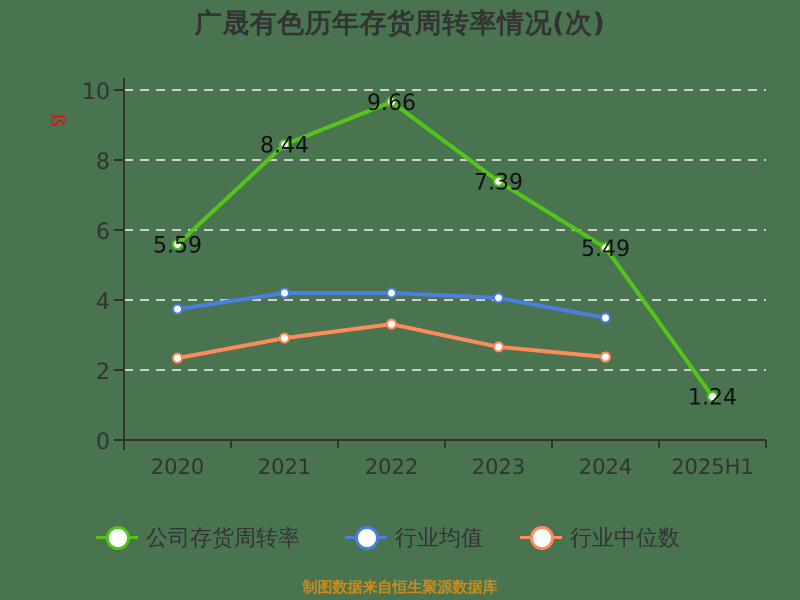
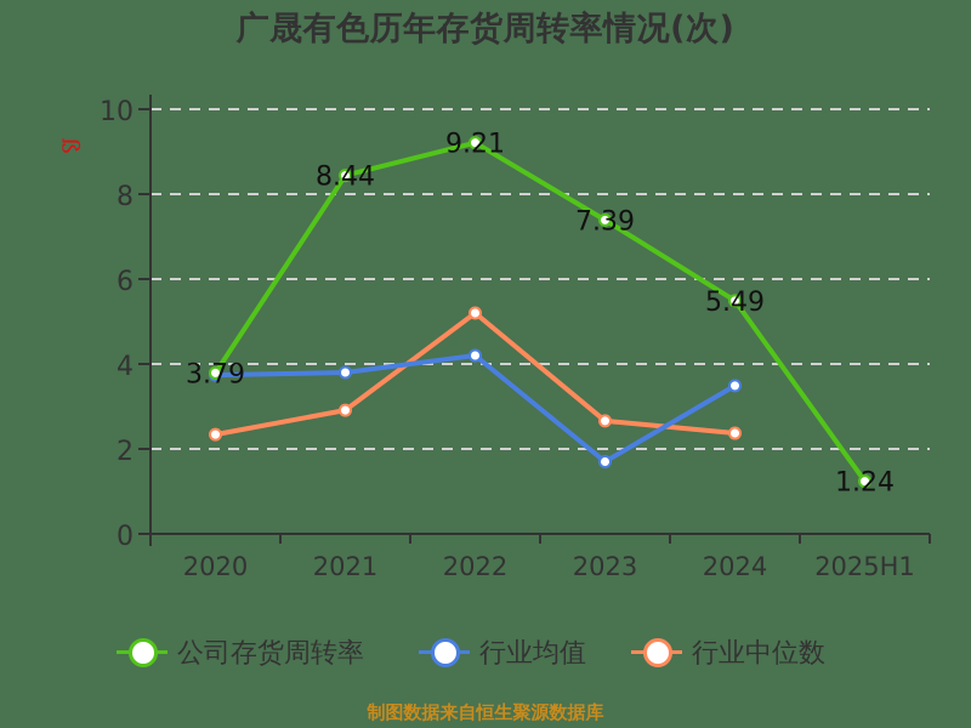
公司存货周转率/2020: 5.59 -> 3.79
行业均值/2021: 4.2 -> 3.8
公司存货周转率/2022: 9.66 -> 9.21
行业中位数/2022: 3.3 -> 5.2
行业均值/2023: 4.1 -> 1.7
